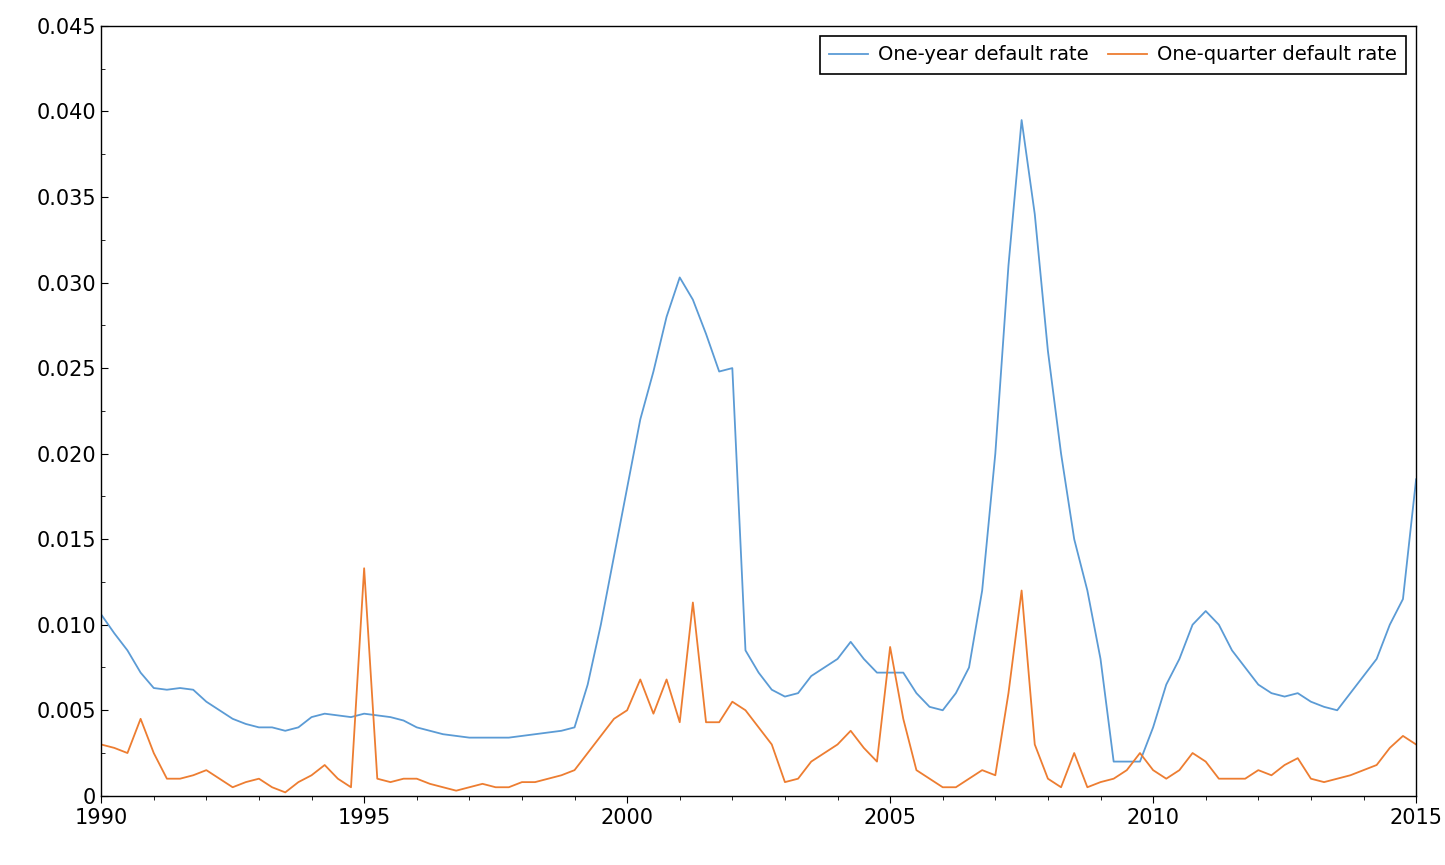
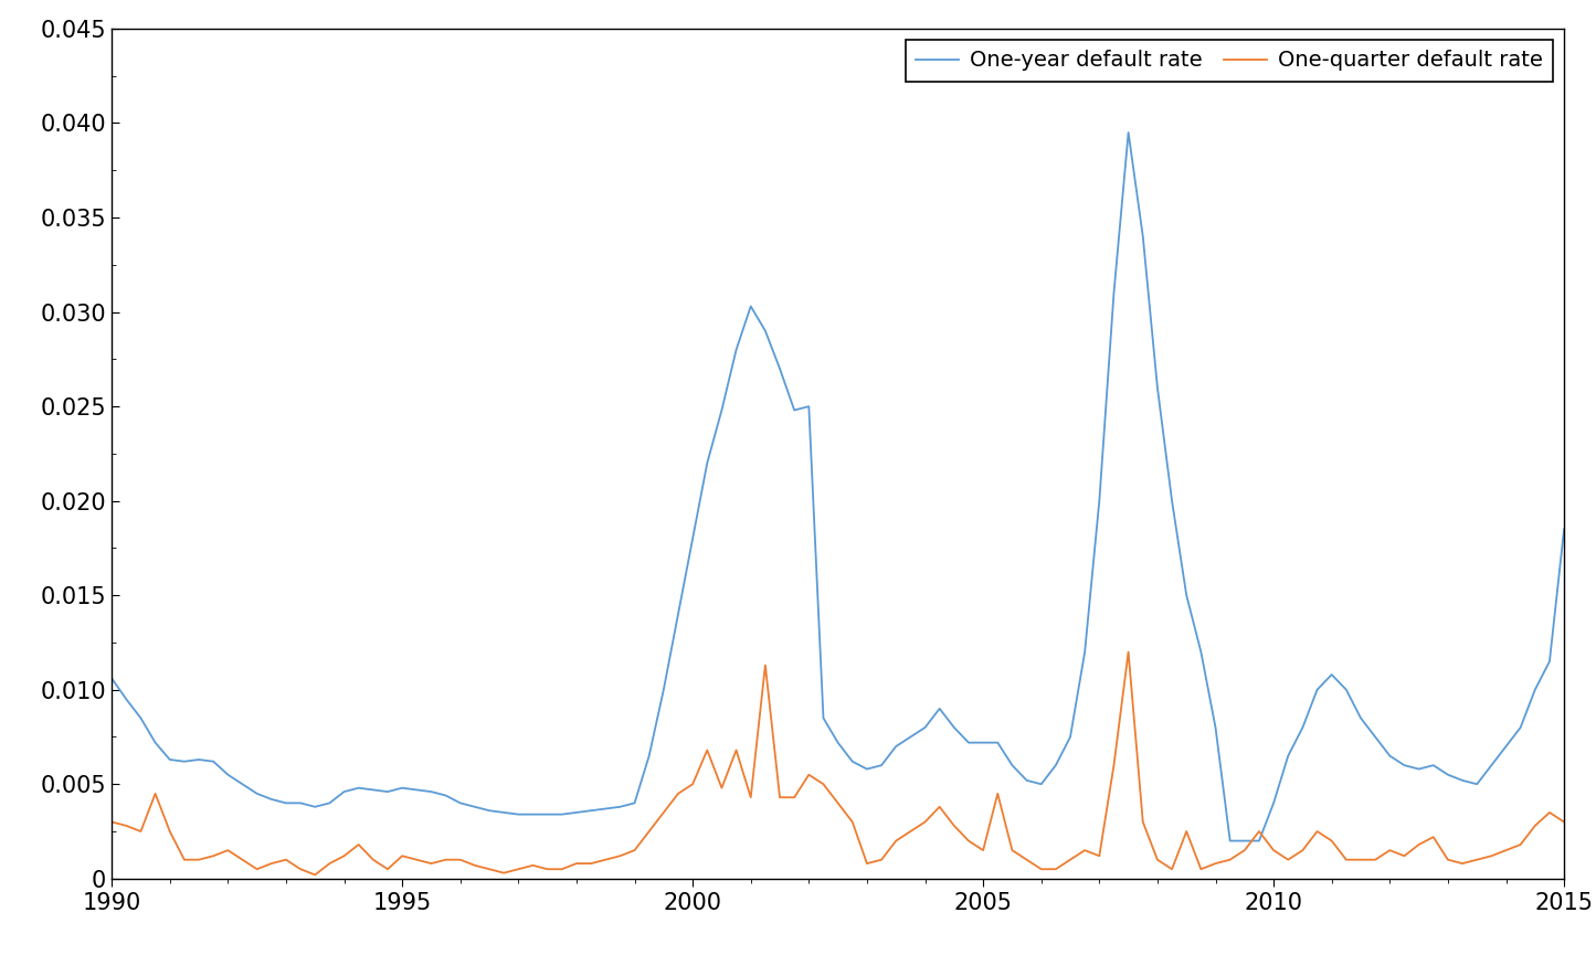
One-quarter default rate/1995: 0.0133 -> 0.0012
One-quarter default rate/2005: 0.0087 -> 0.0015
